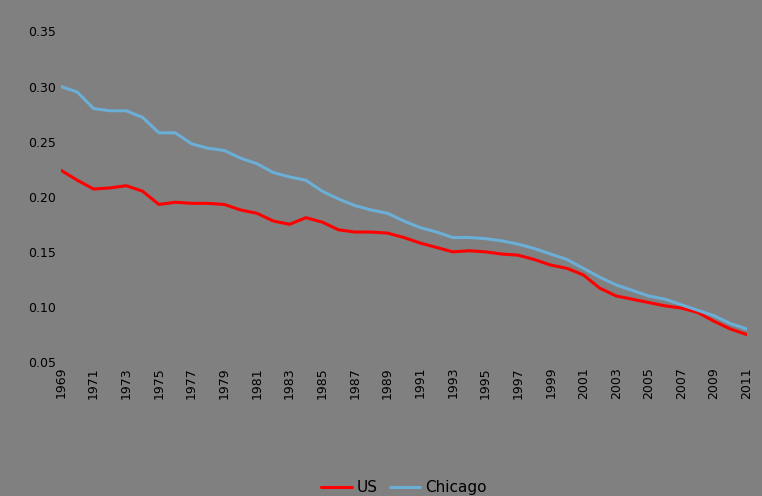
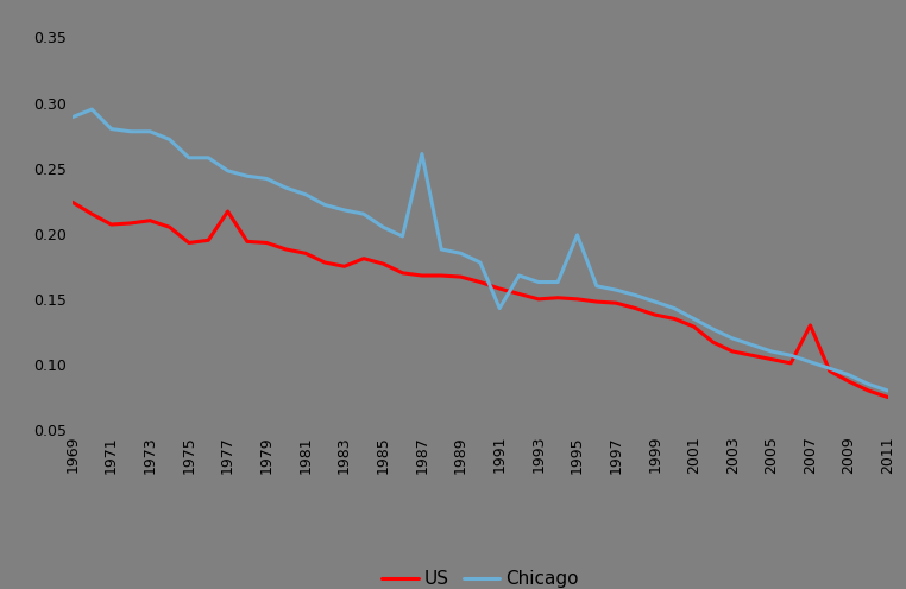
Chicago/1969: 0.300 -> 0.289
US/1977: 0.194 -> 0.217
Chicago/1987: 0.192 -> 0.261
Chicago/1991: 0.172 -> 0.143
Chicago/1995: 0.162 -> 0.199
US/2007: 0.099 -> 0.130
